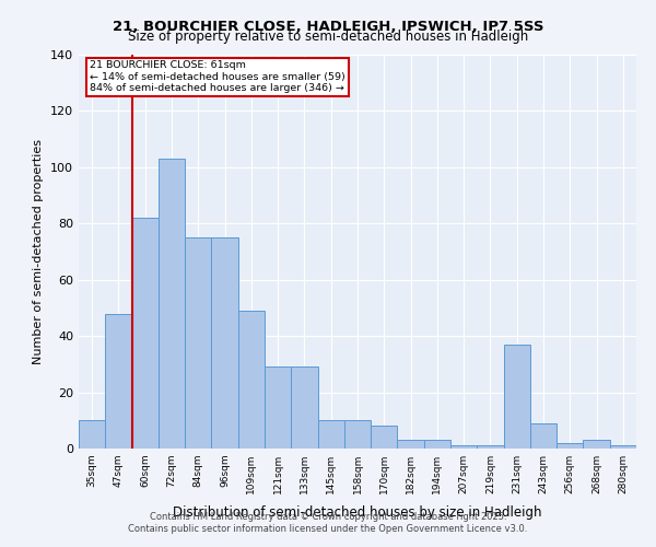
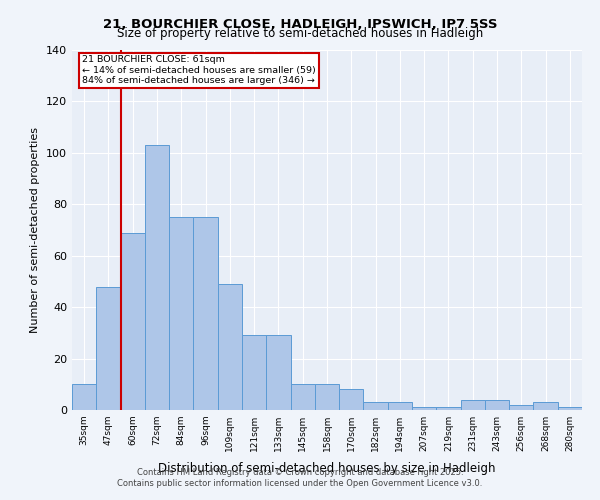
60sqm: 82 -> 69
231sqm: 37 -> 4
243sqm: 9 -> 4
